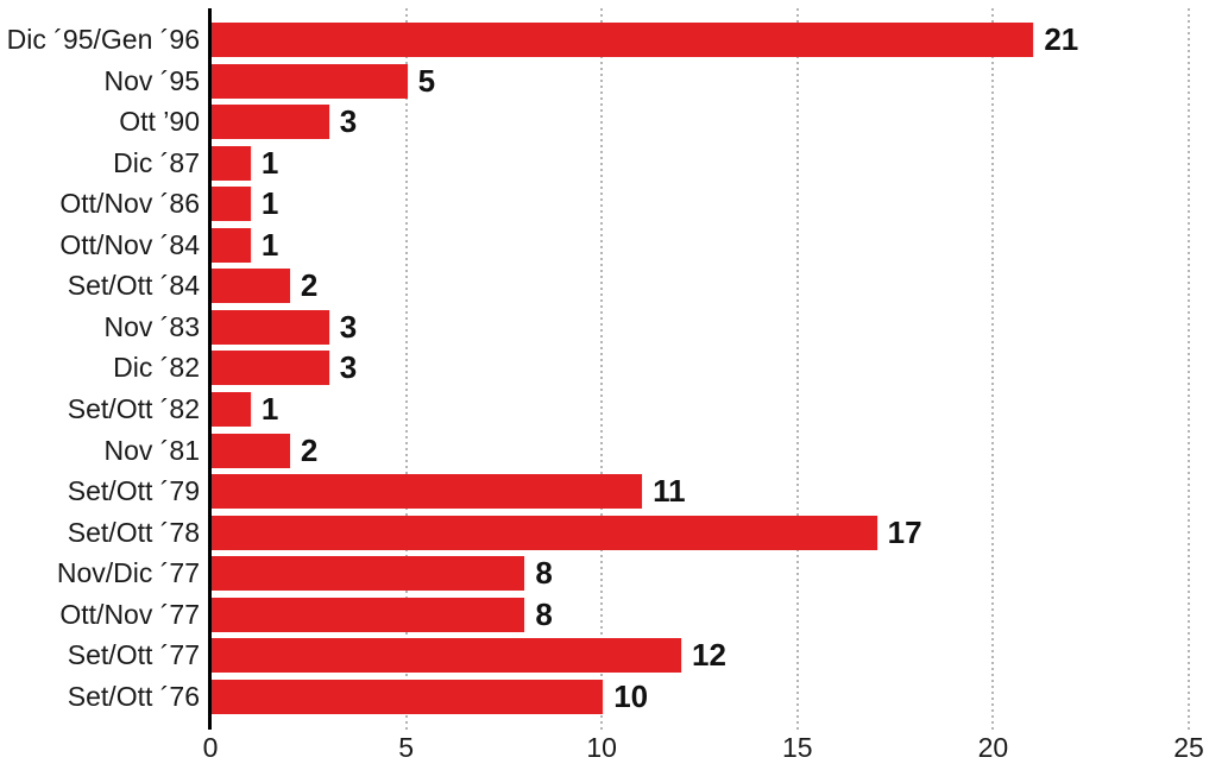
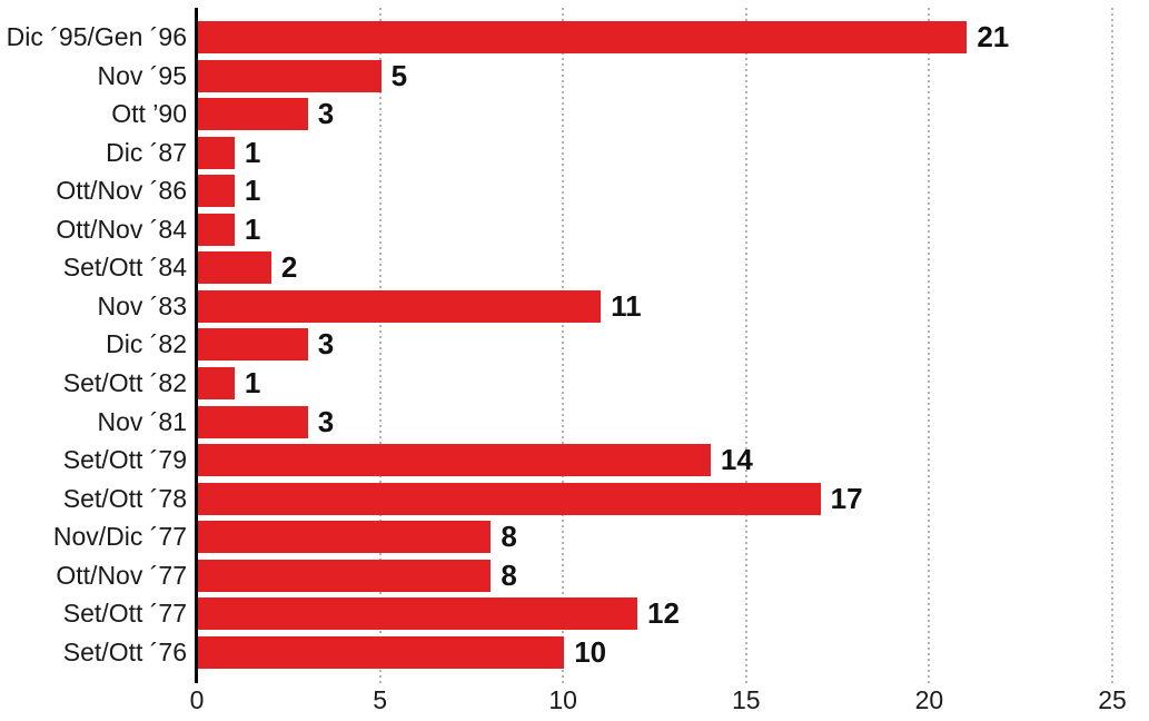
Nov ´83: 3 -> 11
Nov ´81: 2 -> 3
Set/Ott ´79: 11 -> 14
